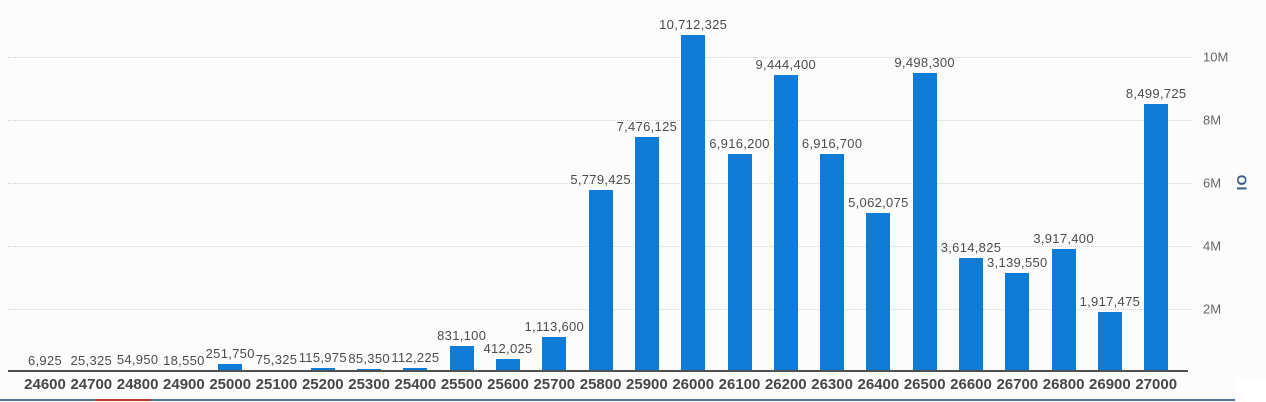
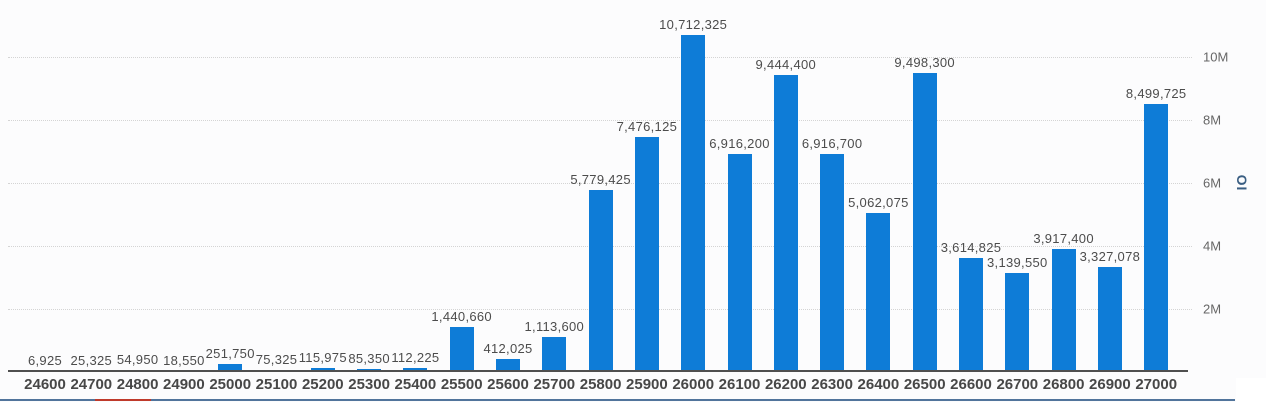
25500: 831,100 -> 1,440,660
26900: 1,917,475 -> 3,327,078
